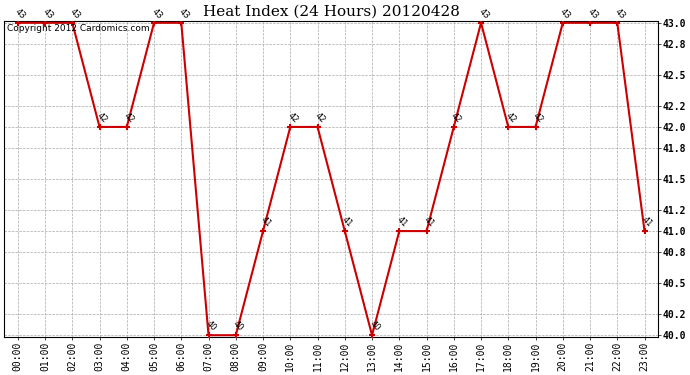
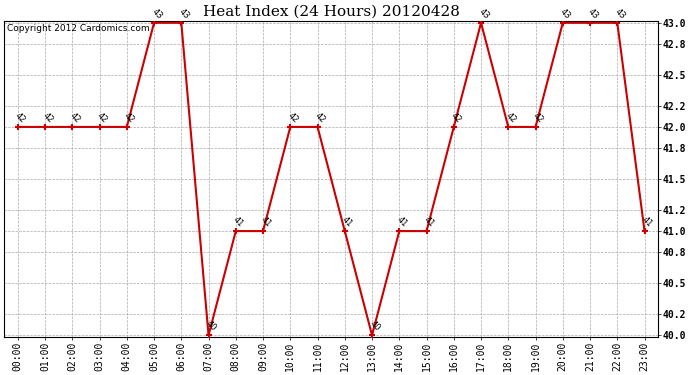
00:00: 43 -> 42
01:00: 43 -> 42
02:00: 43 -> 42
08:00: 40 -> 41
